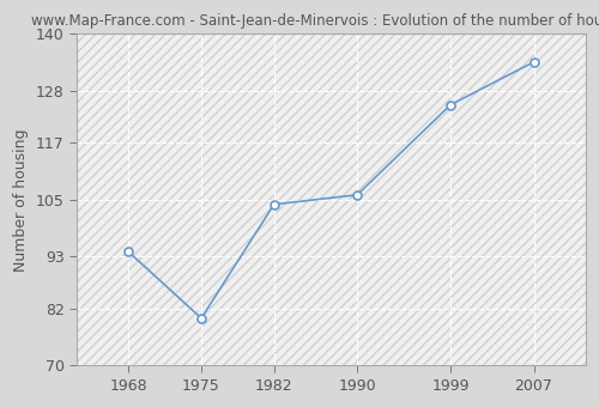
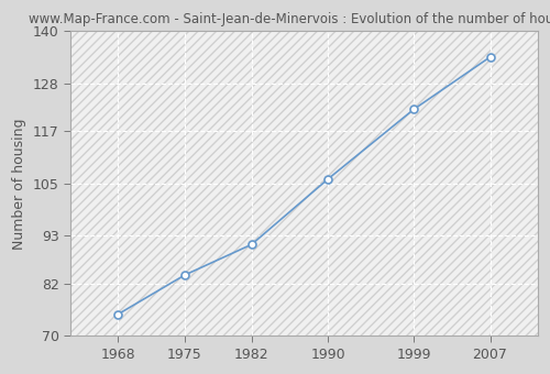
1968: 94 -> 75
1975: 80 -> 84
1982: 104 -> 91
1999: 125 -> 122
